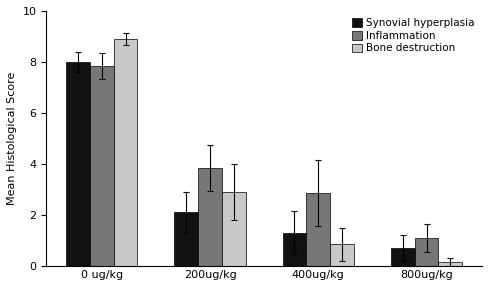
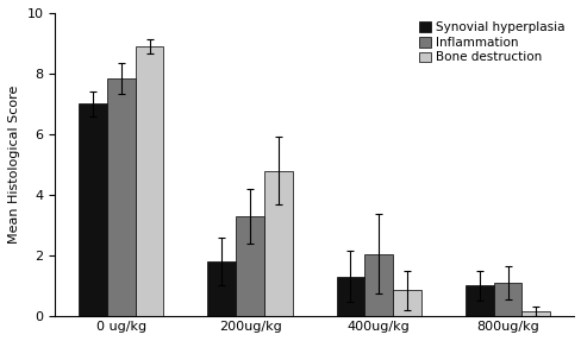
Synovial hyperplasia/0 ug/kg: 8.0 -> 7.0
Synovial hyperplasia/200ug/kg: 2.1 -> 1.8
Inflammation/200ug/kg: 3.85 -> 3.30
Bone destruction/200ug/kg: 2.90 -> 4.80
Inflammation/400ug/kg: 2.85 -> 2.05
Synovial hyperplasia/800ug/kg: 0.7 -> 1.0
